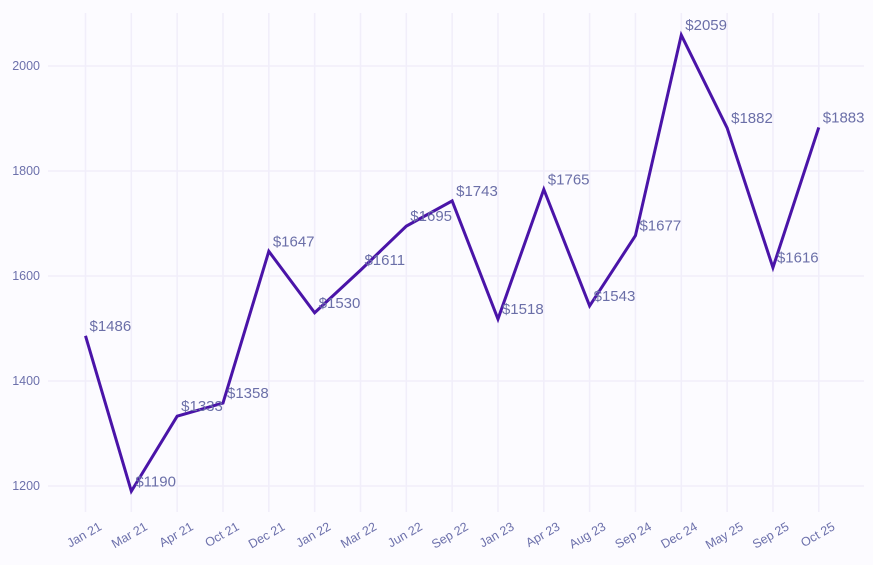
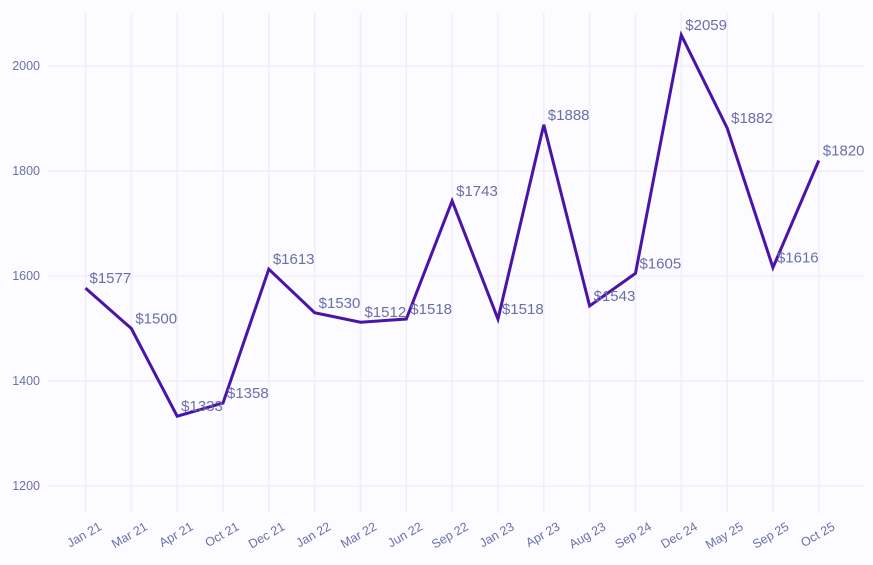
Jan 21: $1486 -> $1577
Mar 21: $1190 -> $1500
Dec 21: $1647 -> $1613
Mar 22: $1611 -> $1512
Jun 22: $1695 -> $1518
Apr 23: $1765 -> $1888
Sep 24: $1677 -> $1605
Oct 25: $1883 -> $1820
